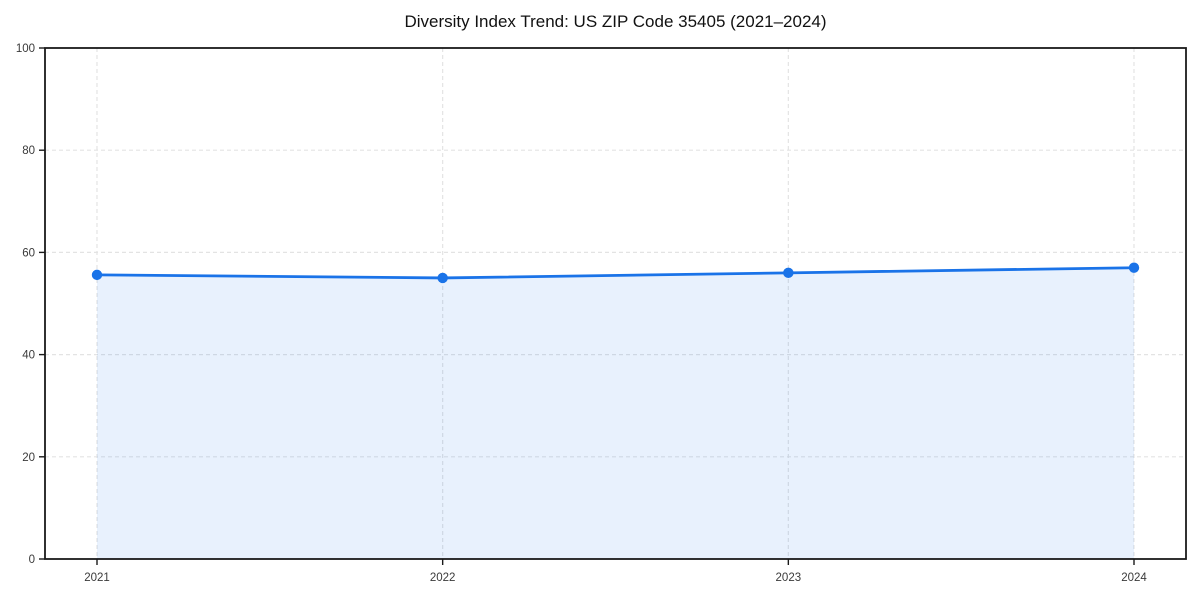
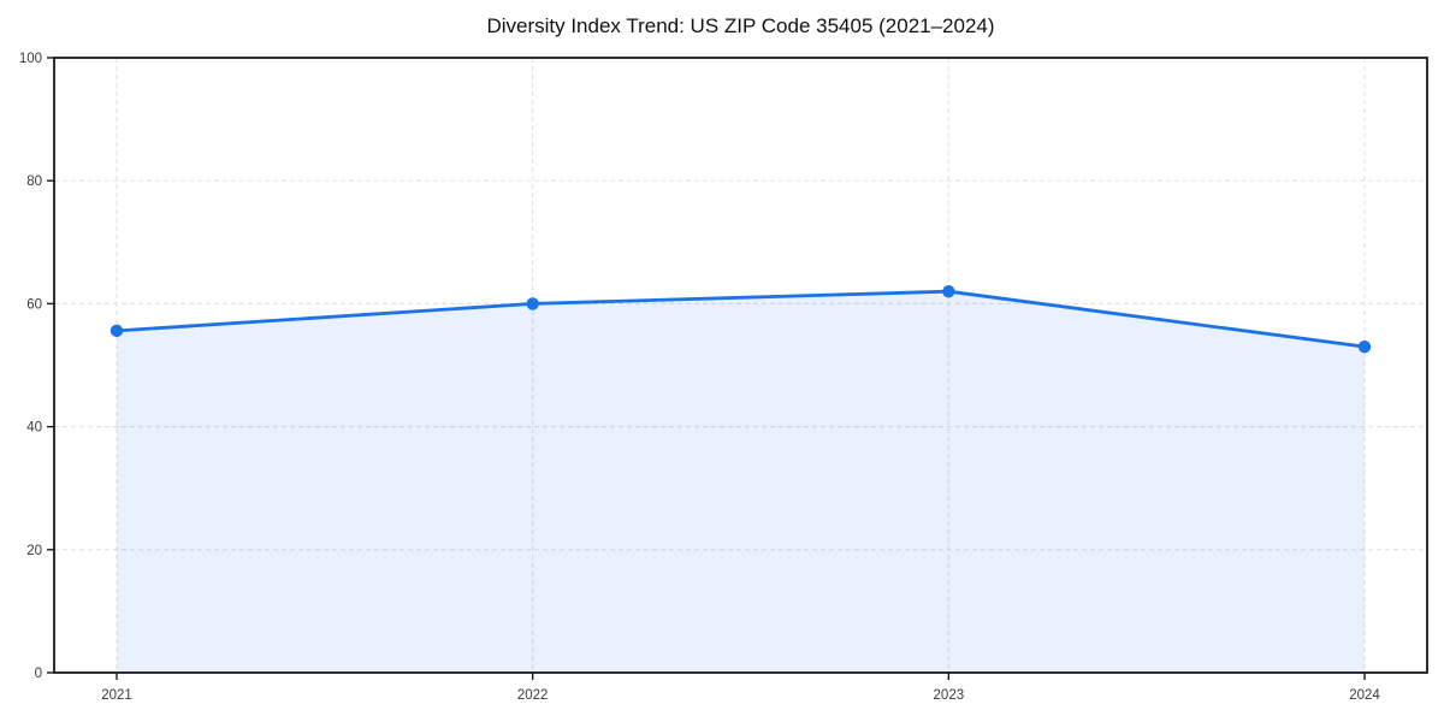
2022: 55 -> 60
2023: 56 -> 62
2024: 57 -> 53
